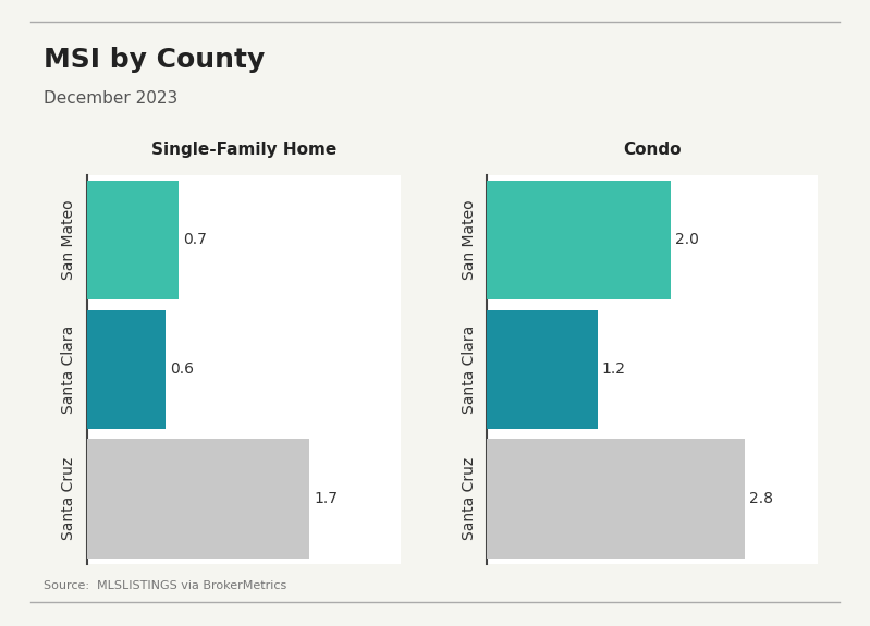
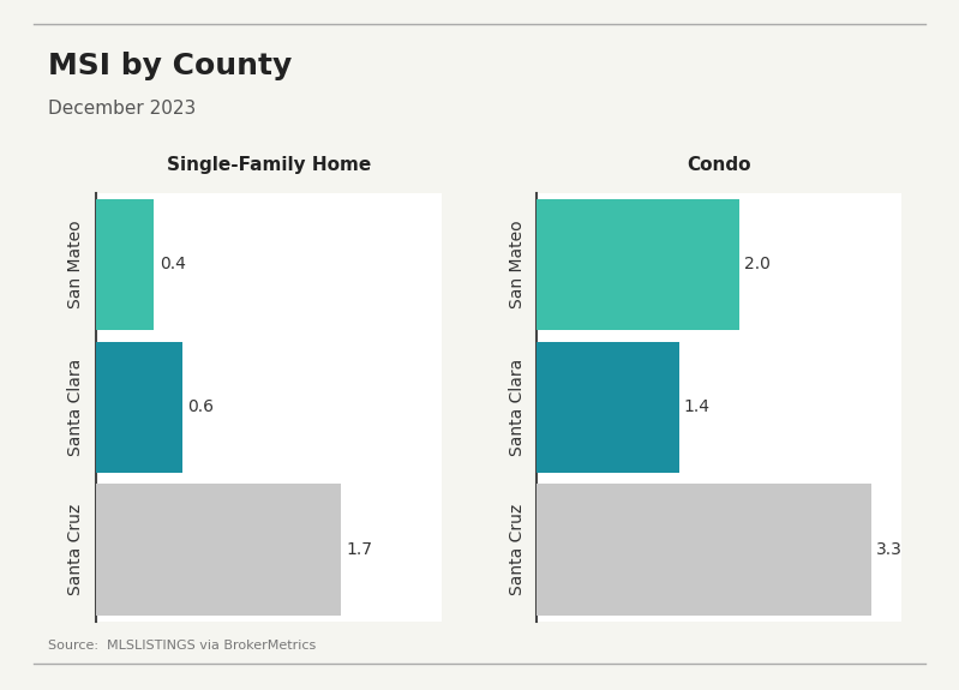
Single-Family Home/San Mateo: 0.7 -> 0.4
Condo/Santa Clara: 1.2 -> 1.4
Condo/Santa Cruz: 2.8 -> 3.3
